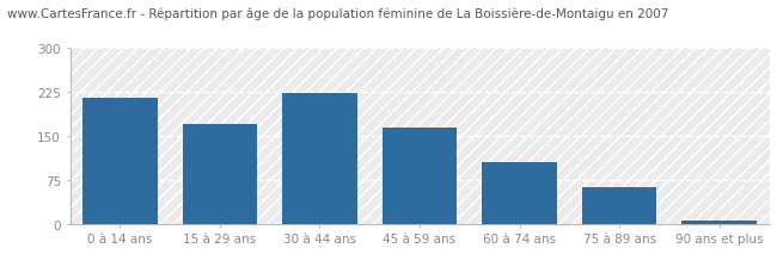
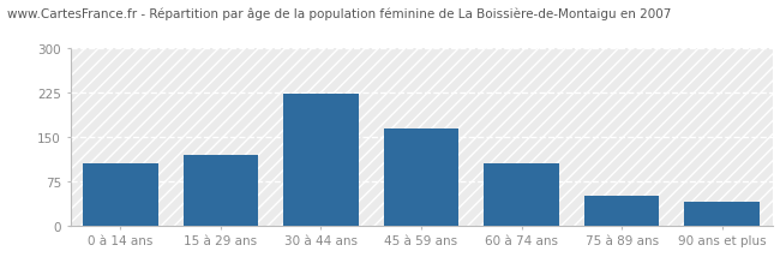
0 à 14 ans: 215 -> 105
15 à 29 ans: 170 -> 120
75 à 89 ans: 62 -> 50
90 ans et plus: 5 -> 40
